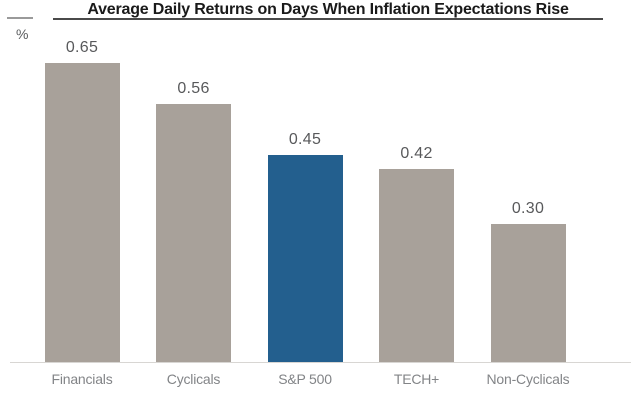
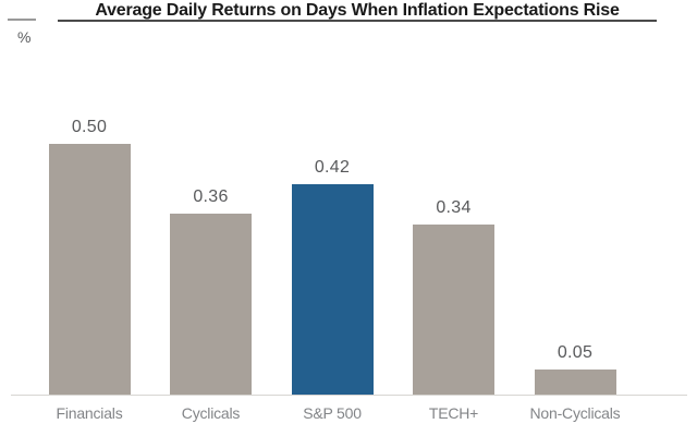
Financials: 0.65 -> 0.50
Cyclicals: 0.56 -> 0.36
S&P 500: 0.45 -> 0.42
TECH+: 0.42 -> 0.34
Non-Cyclicals: 0.30 -> 0.05
